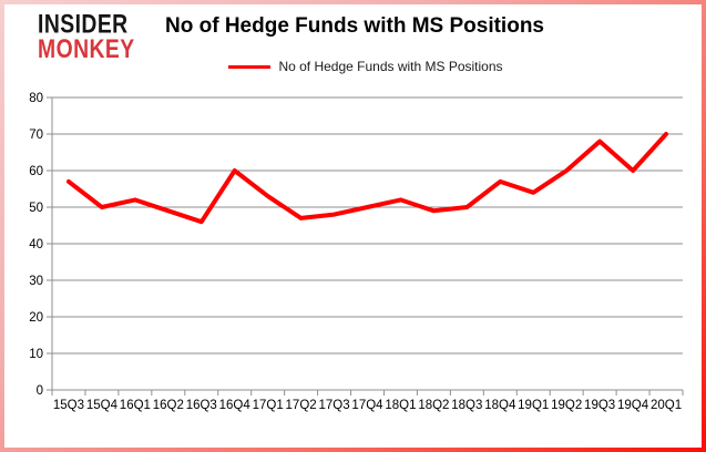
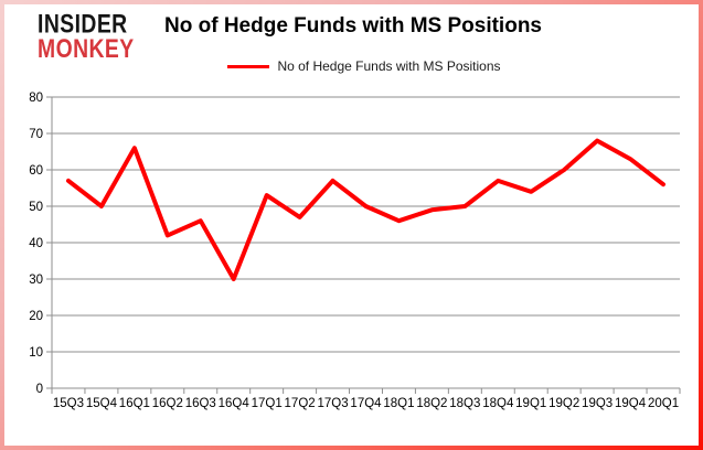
16Q1: 52 -> 66
16Q2: 49 -> 42
16Q4: 60 -> 30
17Q3: 48 -> 57
18Q1: 52 -> 46
19Q4: 60 -> 63
20Q1: 70 -> 56
